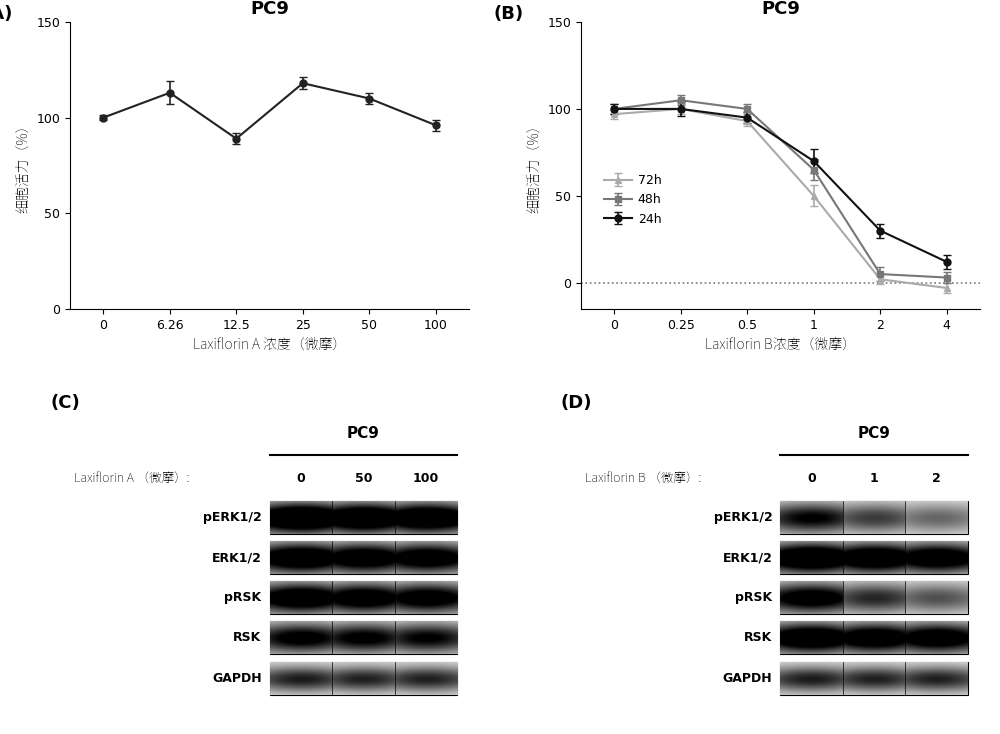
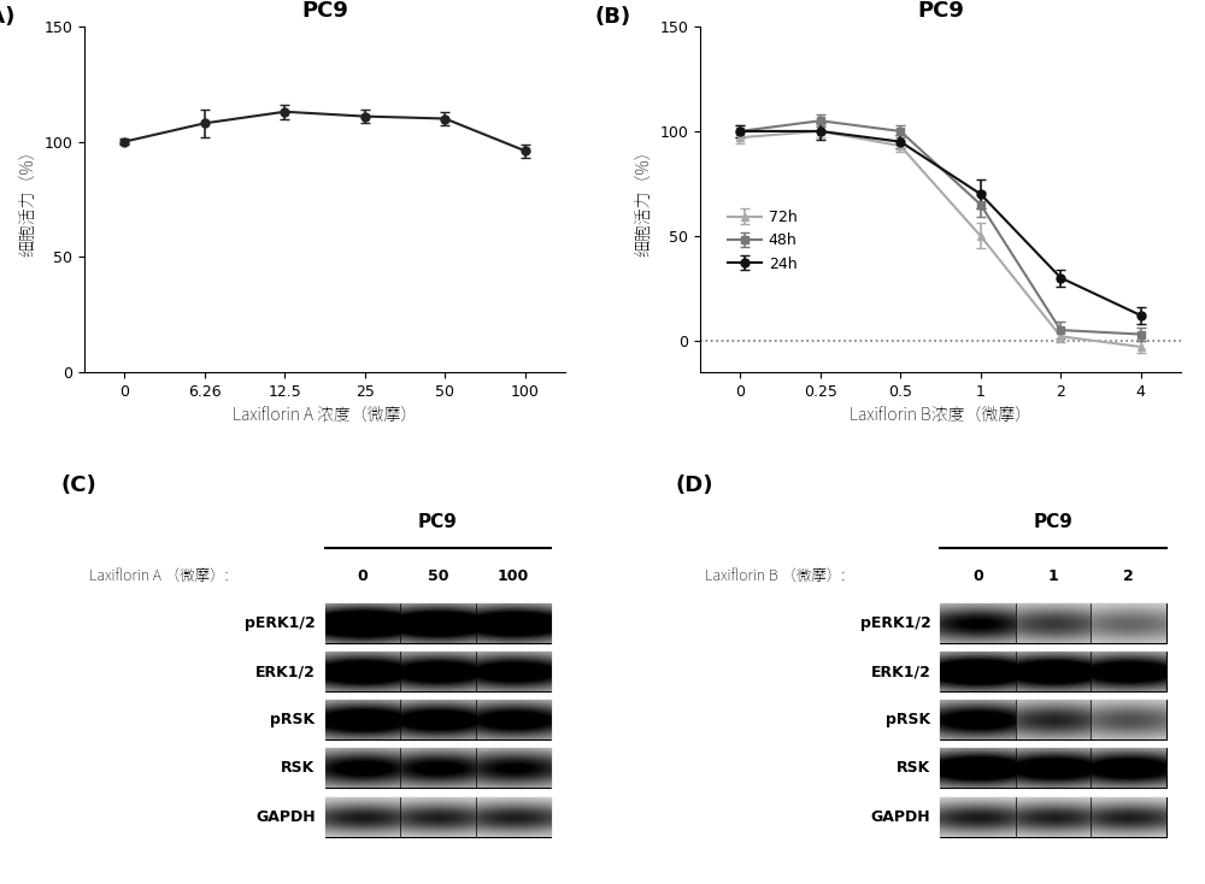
6.26: 113 -> 108
12.5: 89 -> 113
25: 118 -> 111
